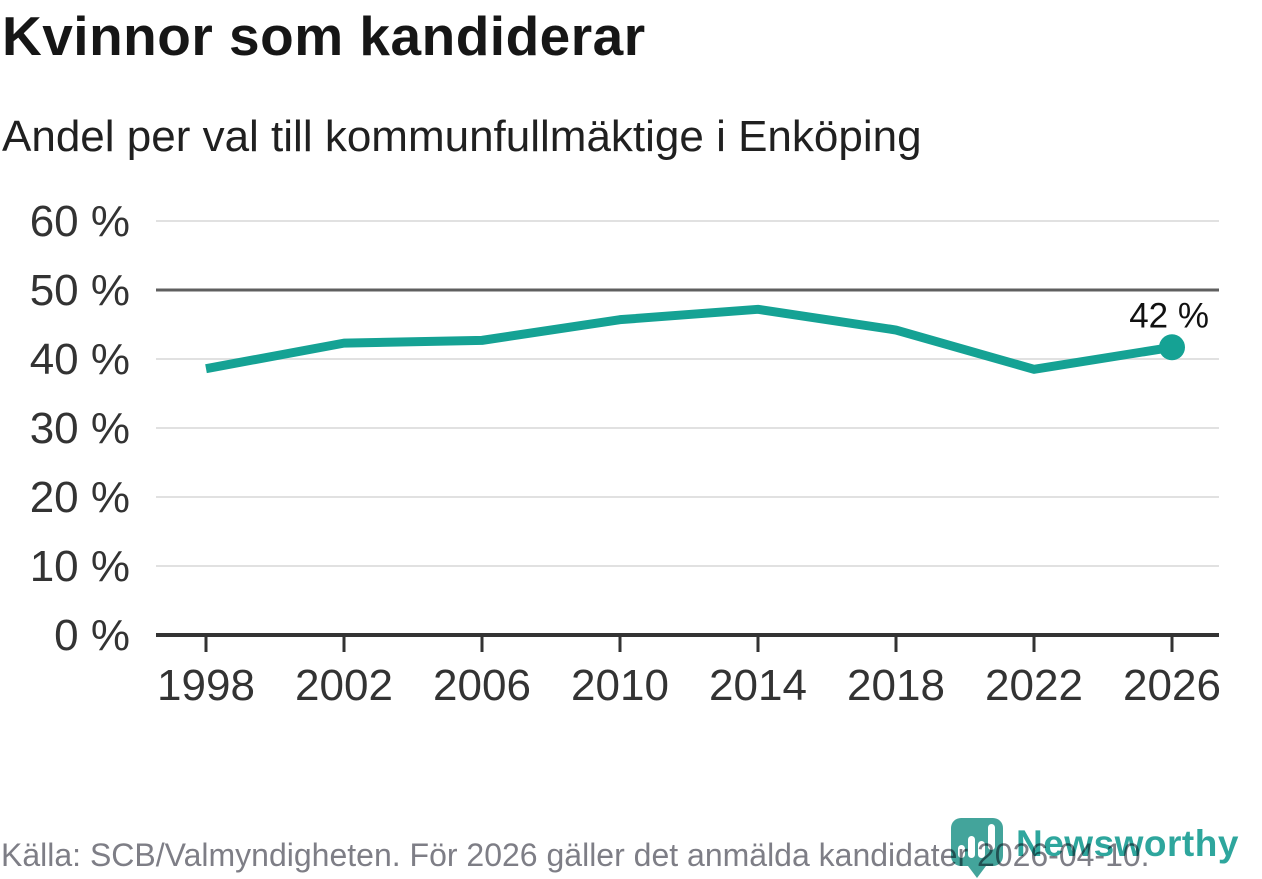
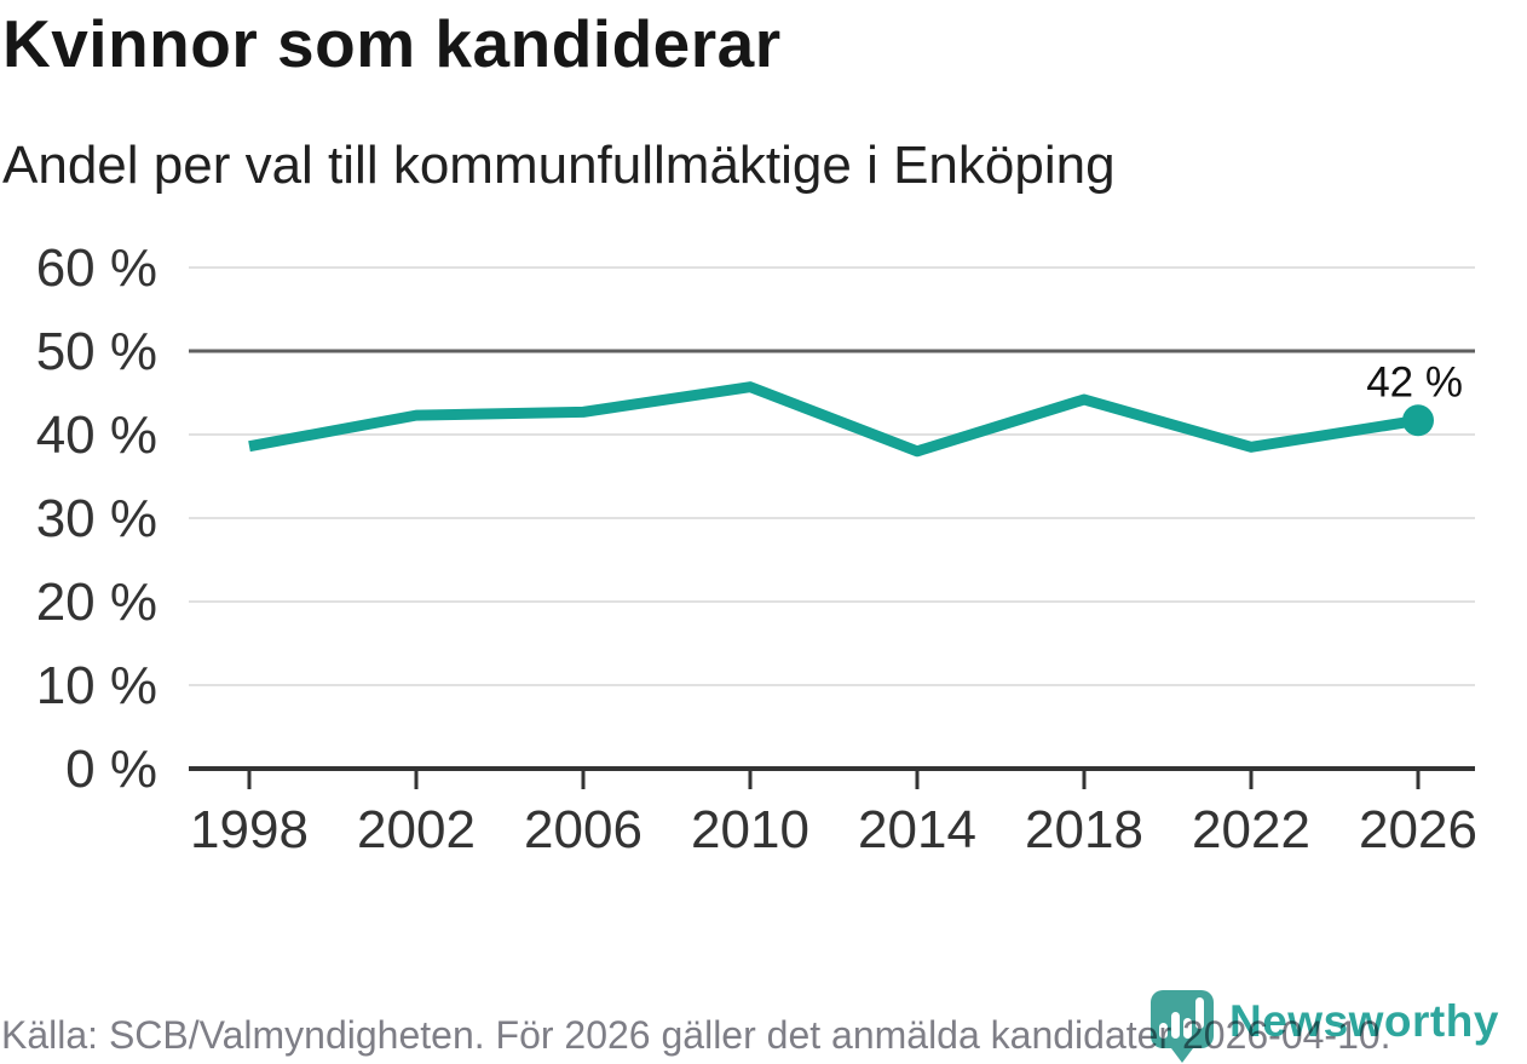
2014: 47% -> 38%
